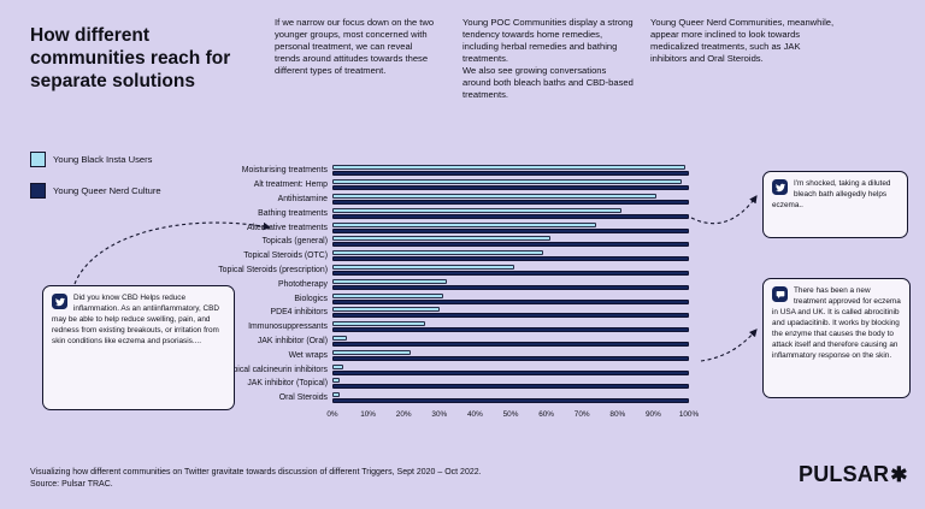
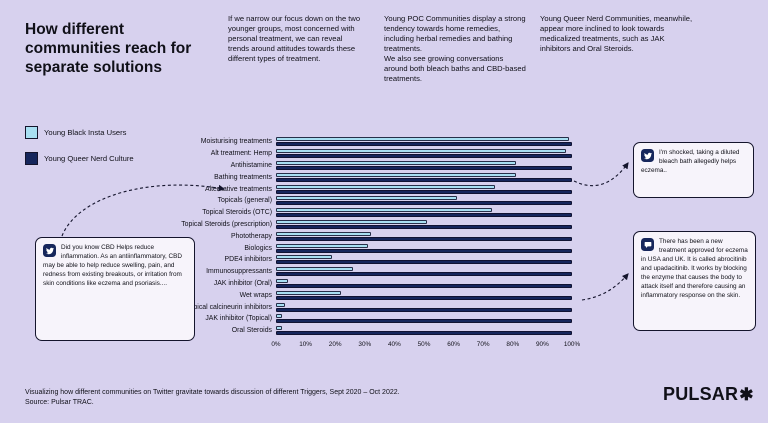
Young Black Insta Users/Antihistamine: 91% -> 81%
Young Black Insta Users/Topical Steroids (OTC): 59% -> 73%
Young Black Insta Users/PDE4 inhibitors: 30% -> 19%
